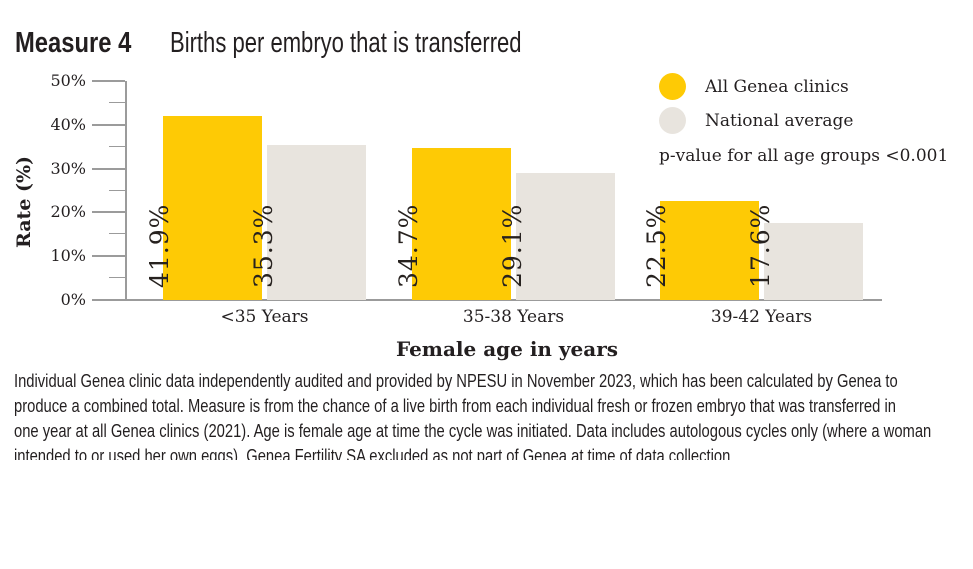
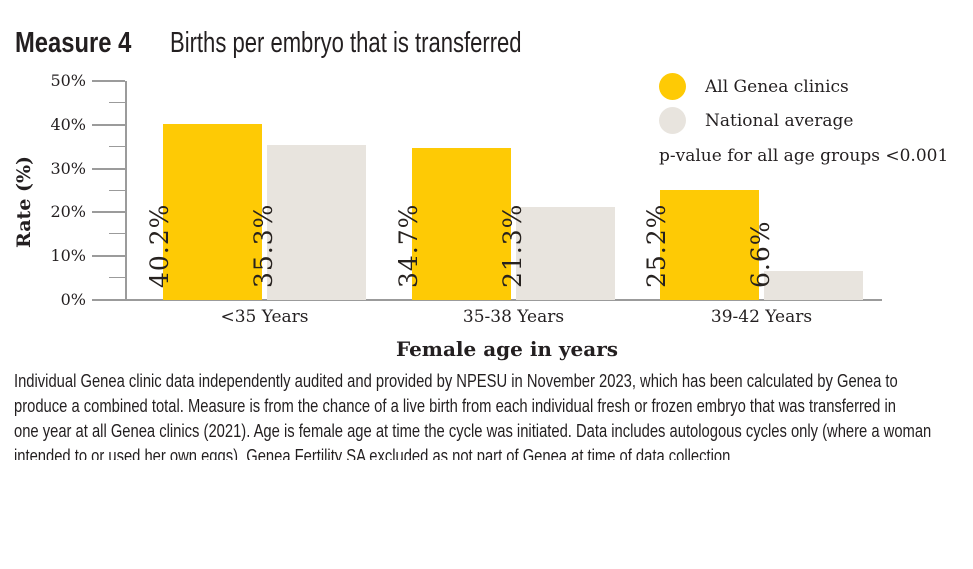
All Genea clinics/<35 Years: 41.9% -> 40.2%
National average/35-38 Years: 29.1% -> 21.3%
All Genea clinics/39-42 Years: 22.5% -> 25.2%
National average/39-42 Years: 17.6% -> 6.6%
